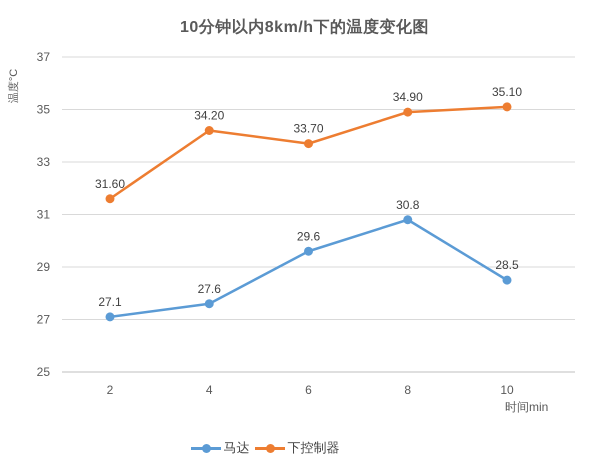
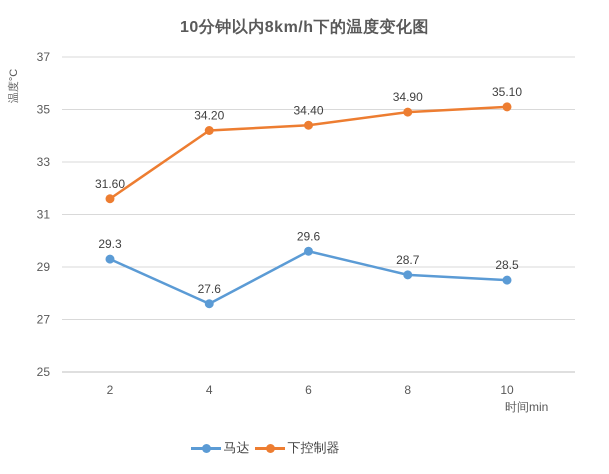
马达/2: 27.1 -> 29.3
下控制器/6: 33.70 -> 34.40
马达/8: 30.8 -> 28.7
